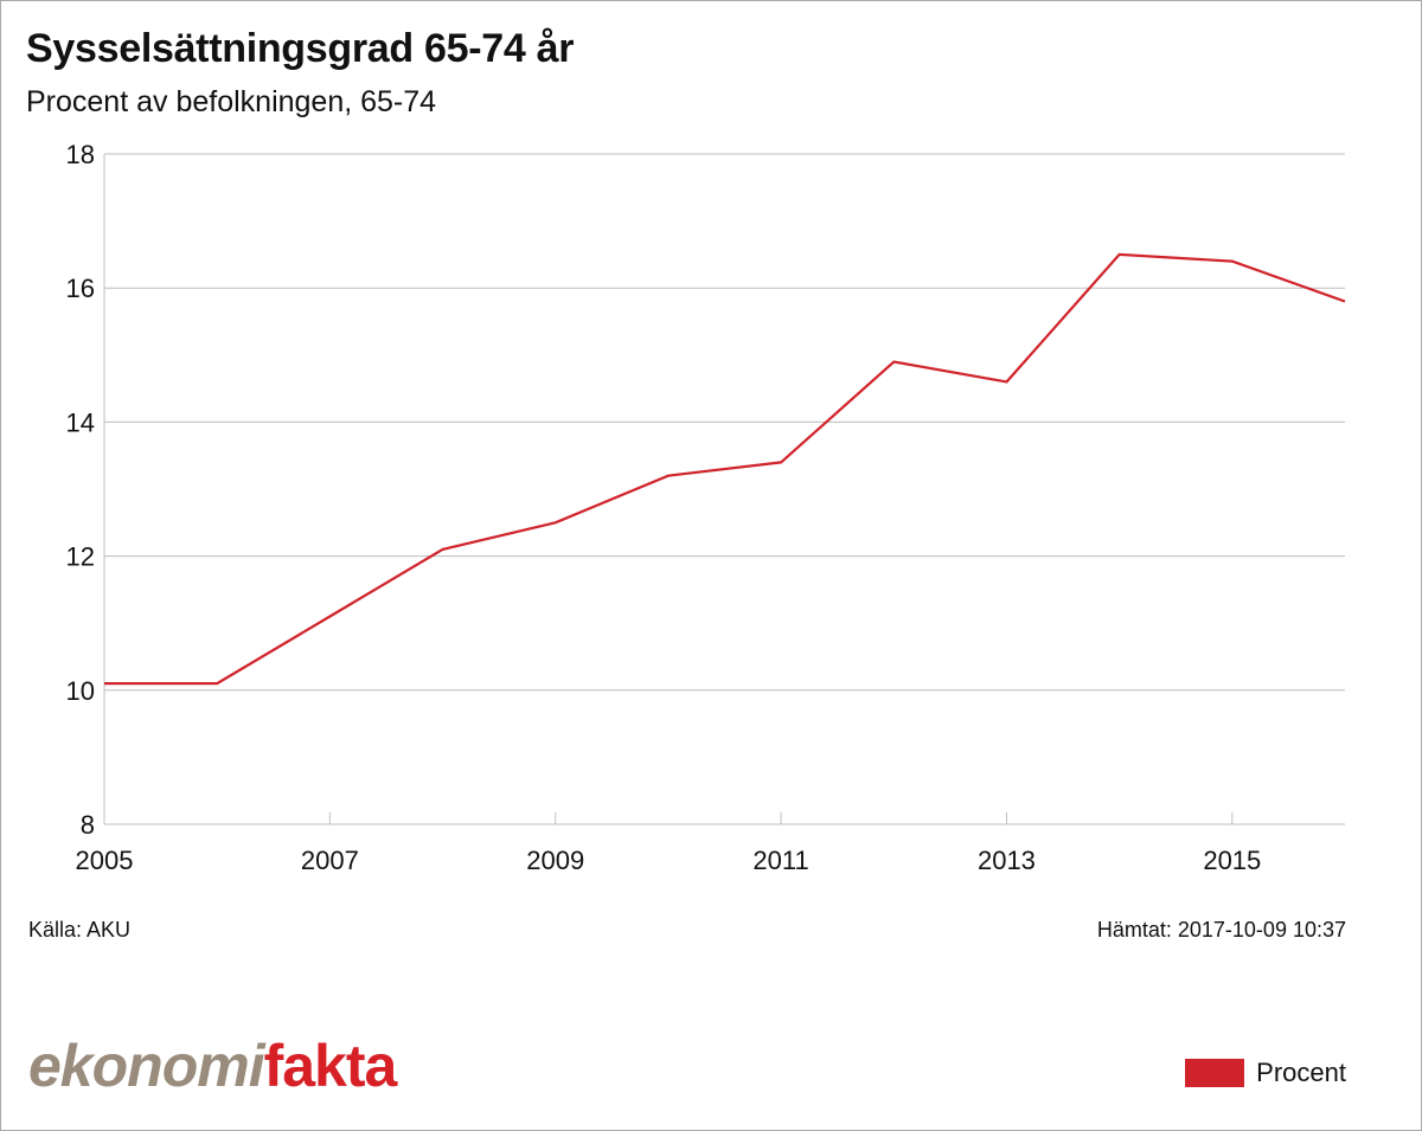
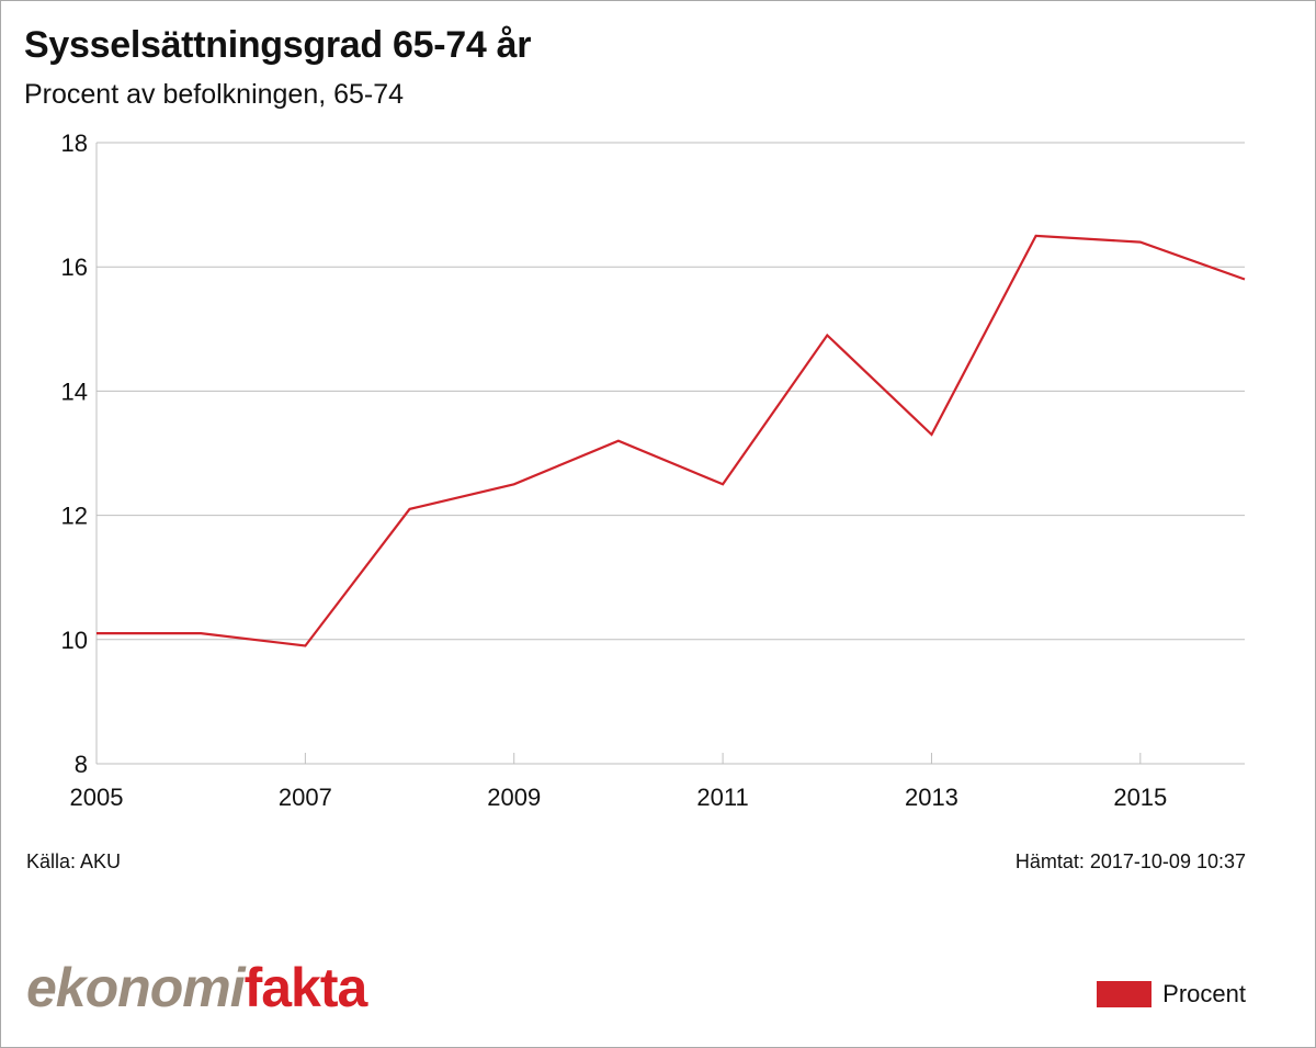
2007: 11.1 -> 9.9
2011: 13.4 -> 12.5
2013: 14.6 -> 13.3
